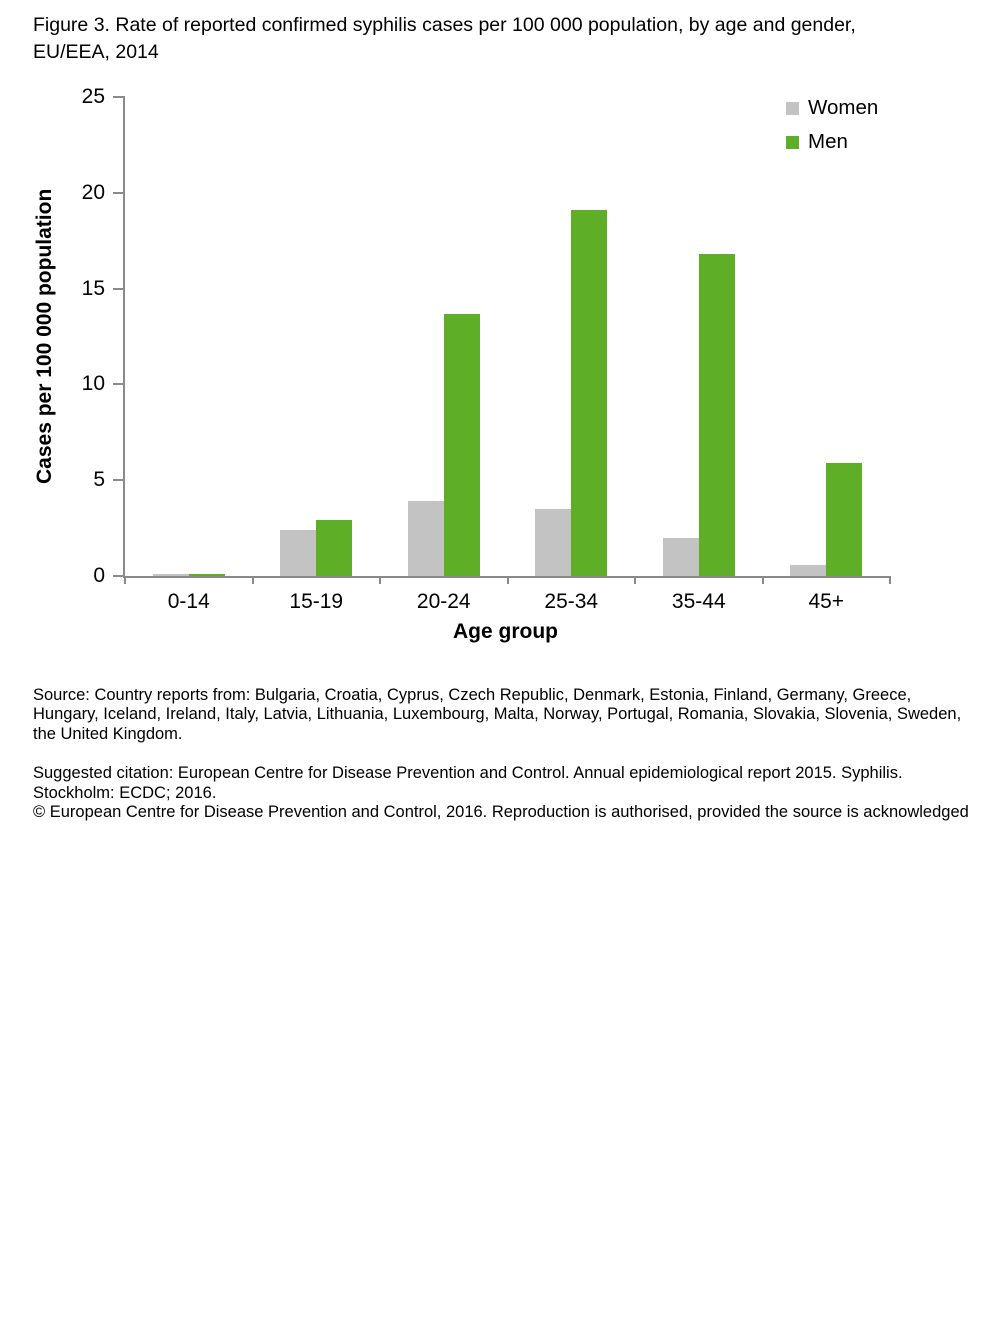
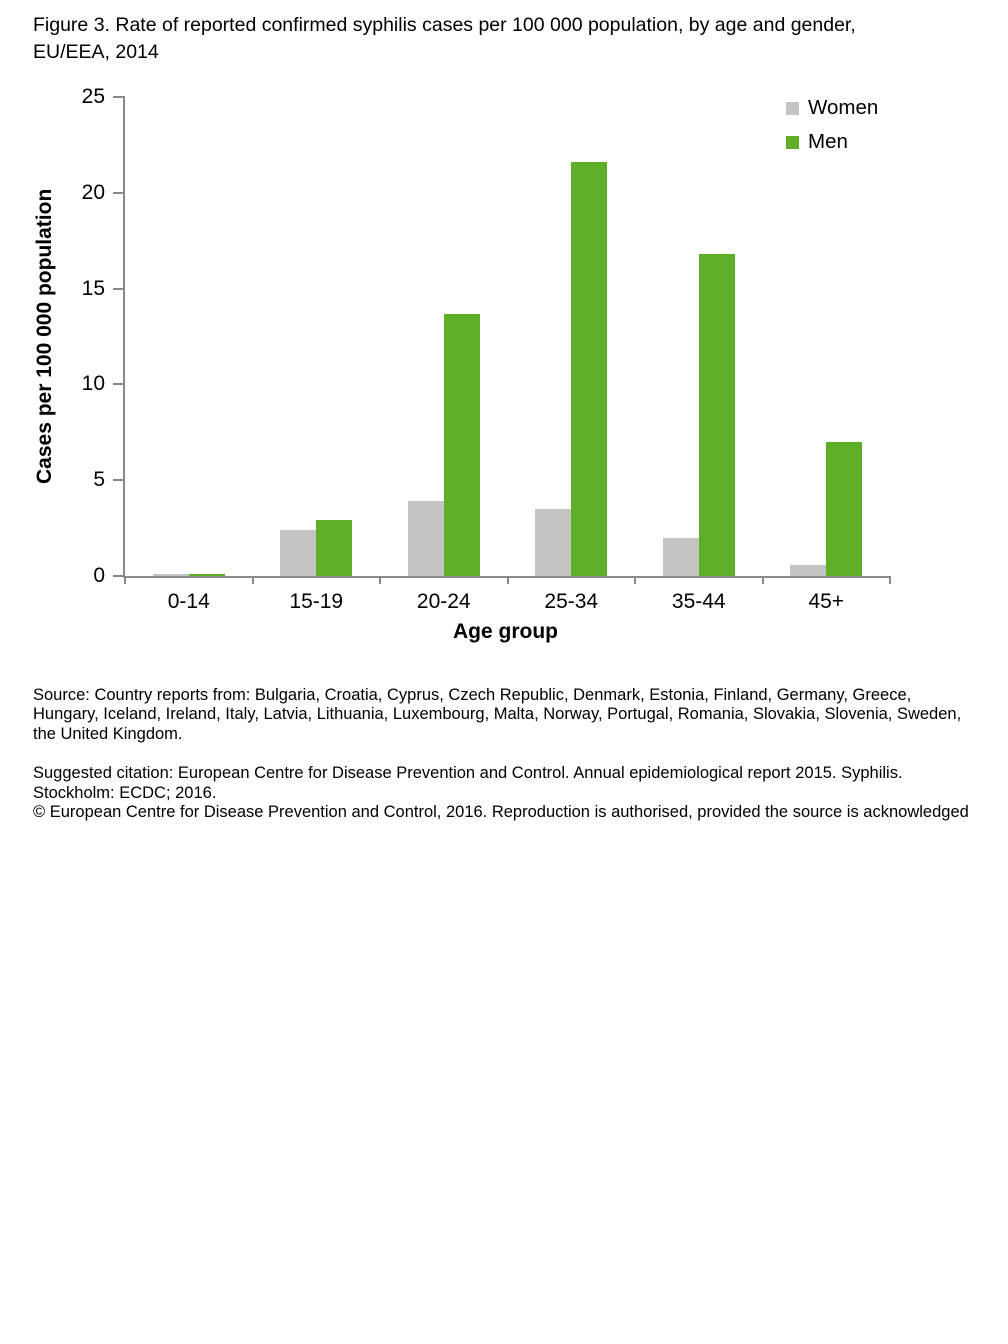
Men/25-34: 19.1 -> 21.6
Men/45+: 5.9 -> 7.0
